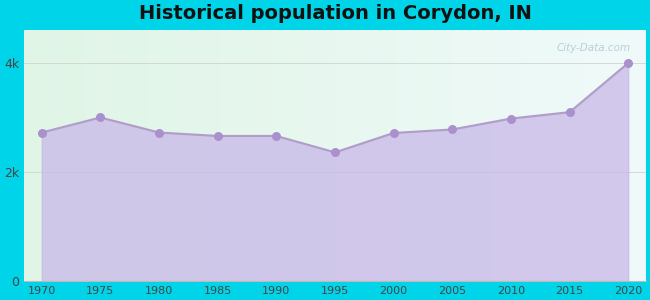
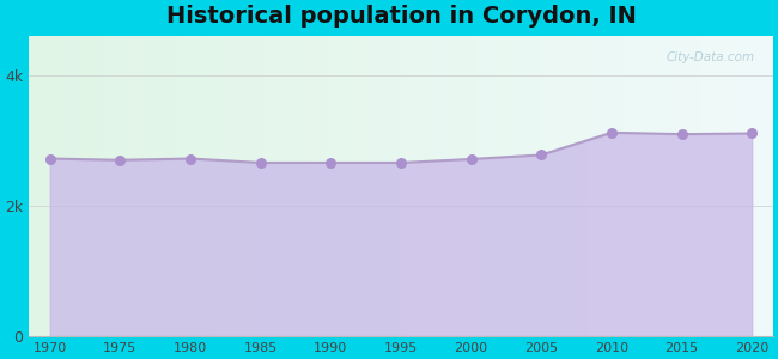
1975: 3.00k -> 2.70k
1995: 2.36k -> 2.66k
2010: 2.98k -> 3.12k
2020: 4.00k -> 3.11k
